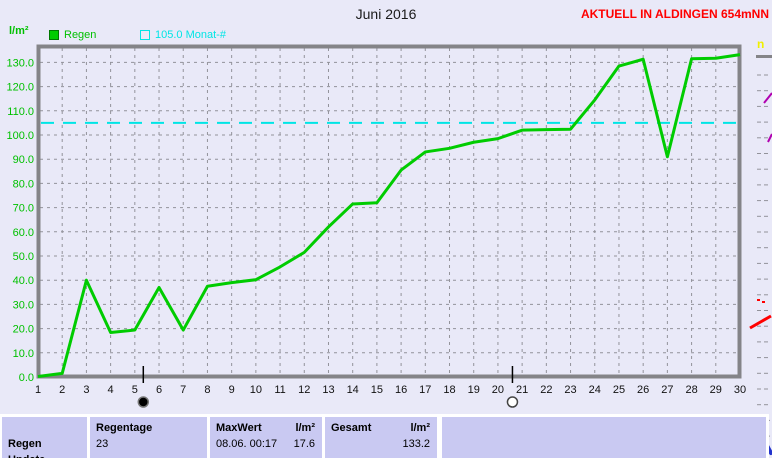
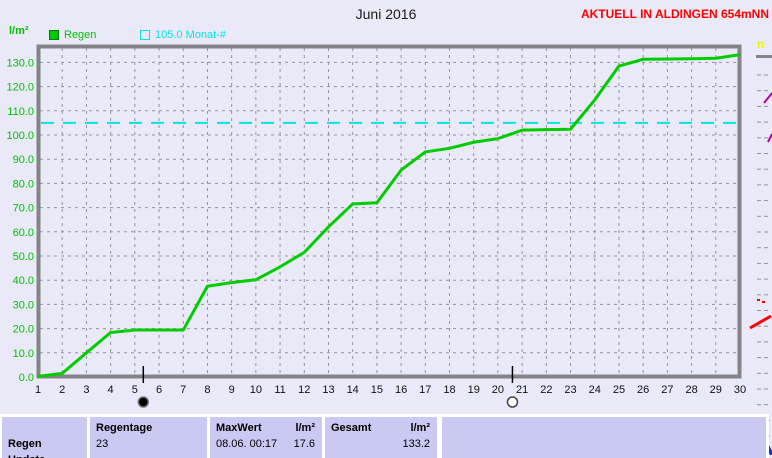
3: 40 -> 10
6: 37 -> 19
27: 91 -> 131
